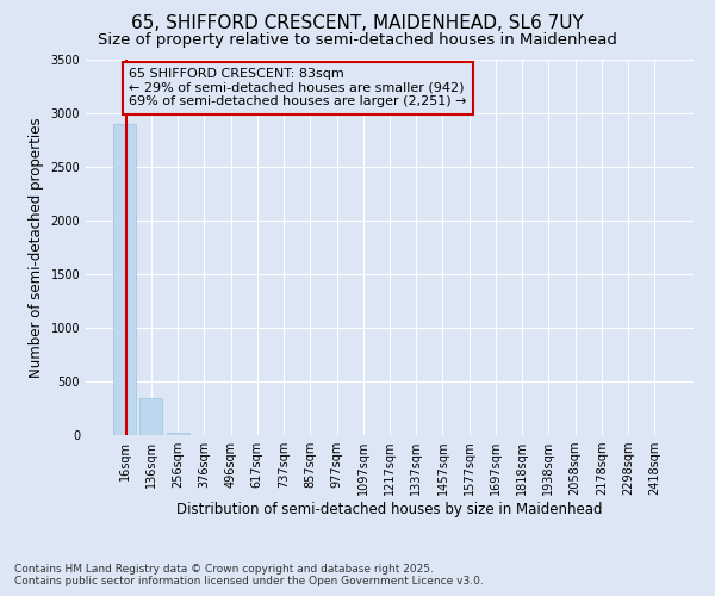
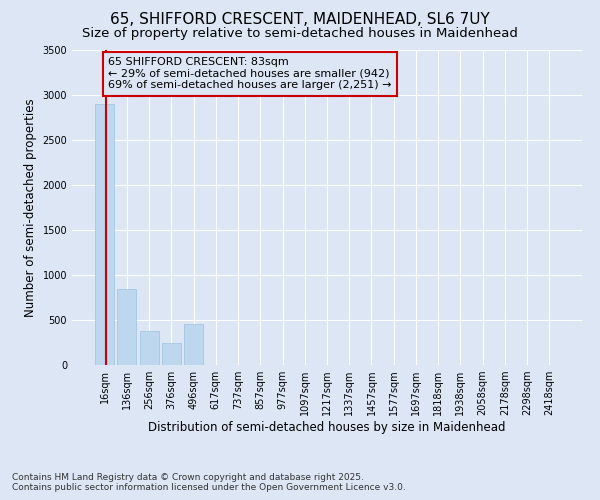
136sqm: 350 -> 840
256sqm: 20 -> 380
376sqm: 0 -> 240
496sqm: 0 -> 460
